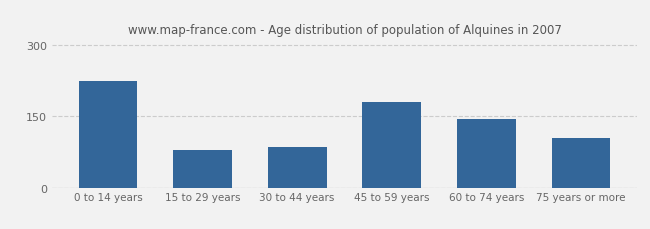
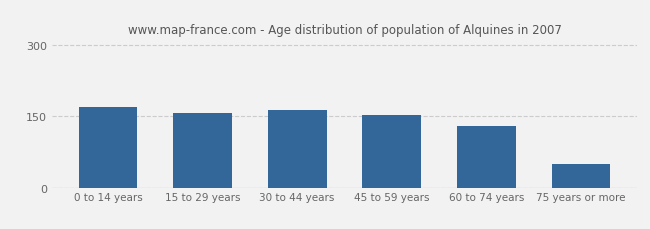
0 to 14 years: 225 -> 170
15 to 29 years: 80 -> 158
30 to 44 years: 85 -> 163
45 to 59 years: 180 -> 152
60 to 74 years: 145 -> 130
75 years or more: 105 -> 50
